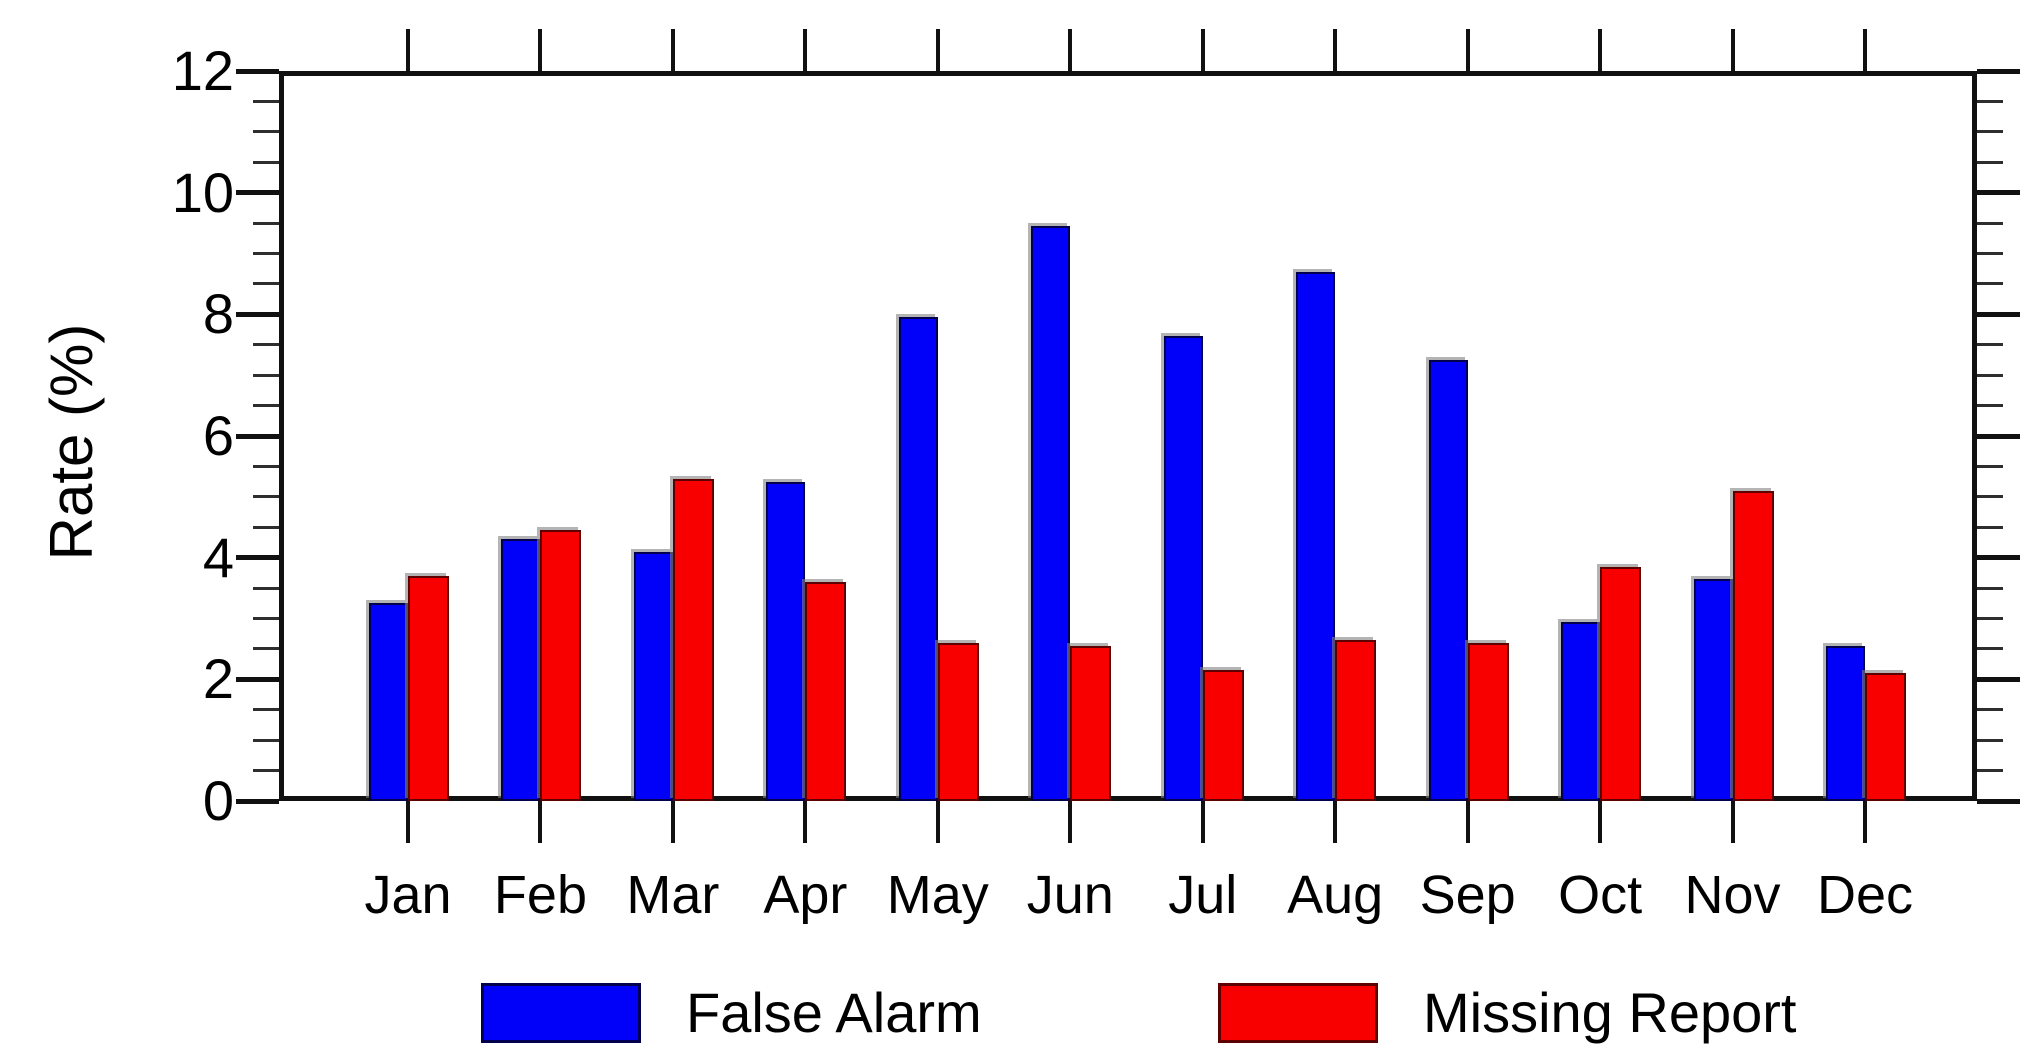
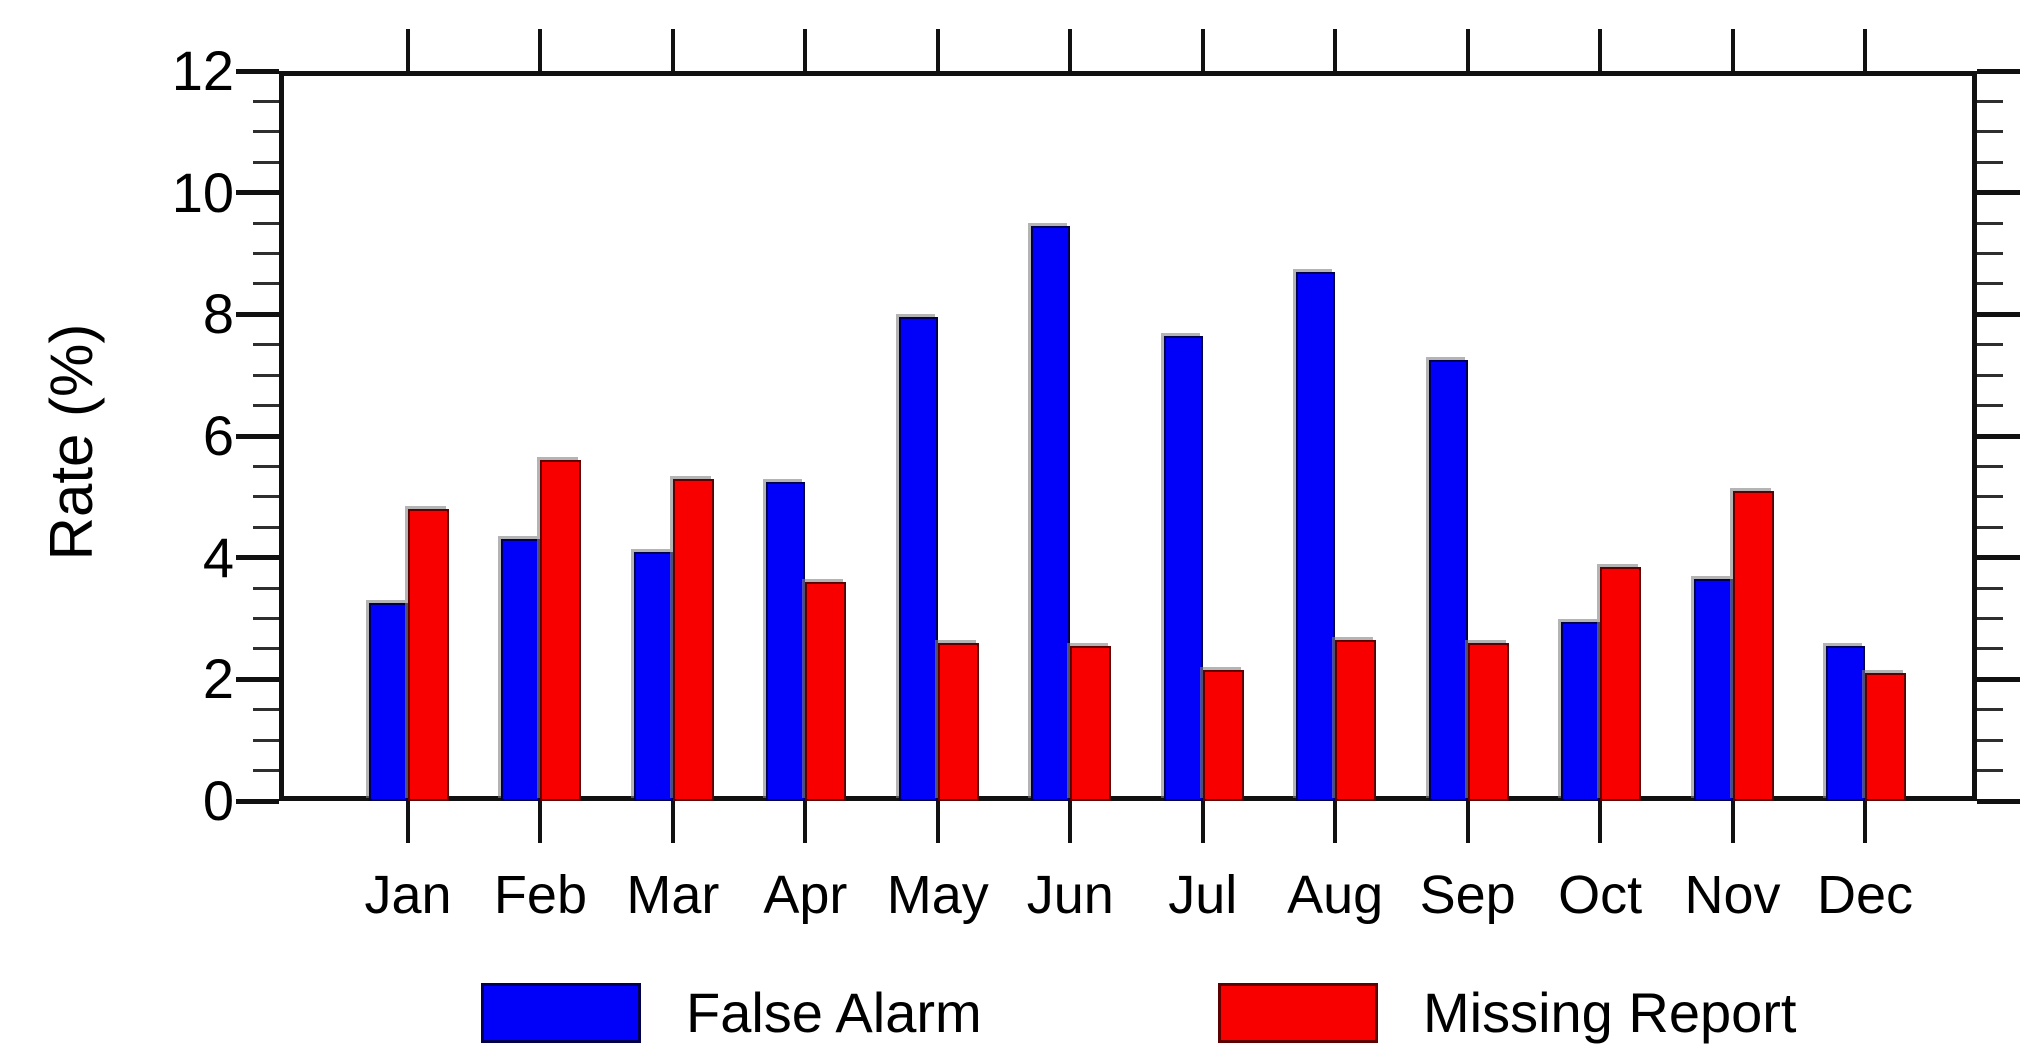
Missing Report/Jan: 3.7 -> 4.8
Missing Report/Feb: 4.5 -> 5.6
